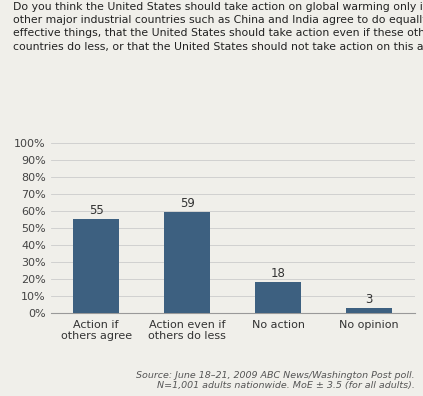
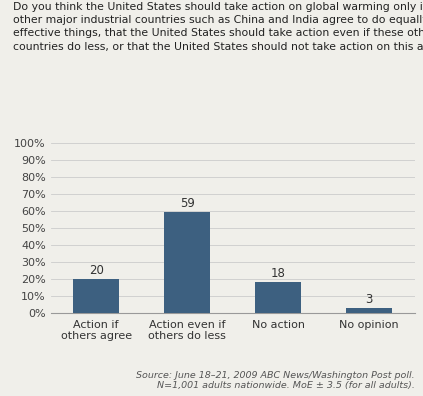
Action if others agree: 55 -> 20
